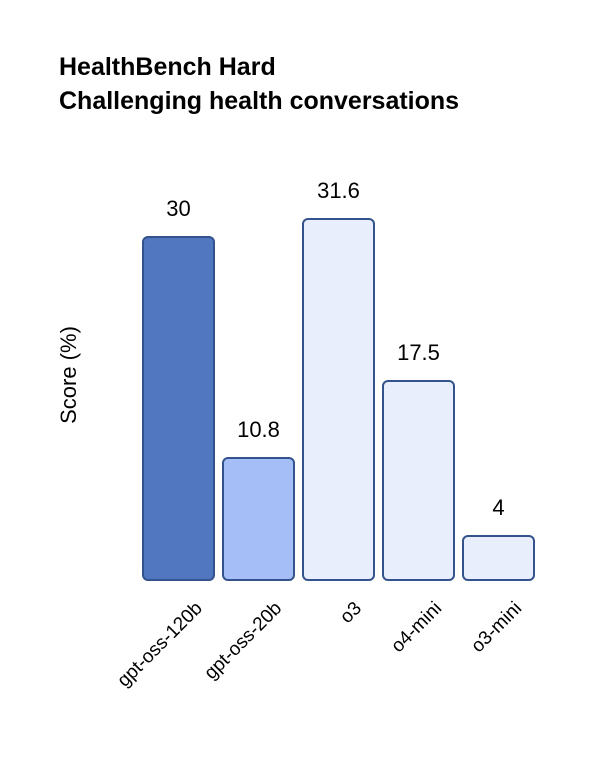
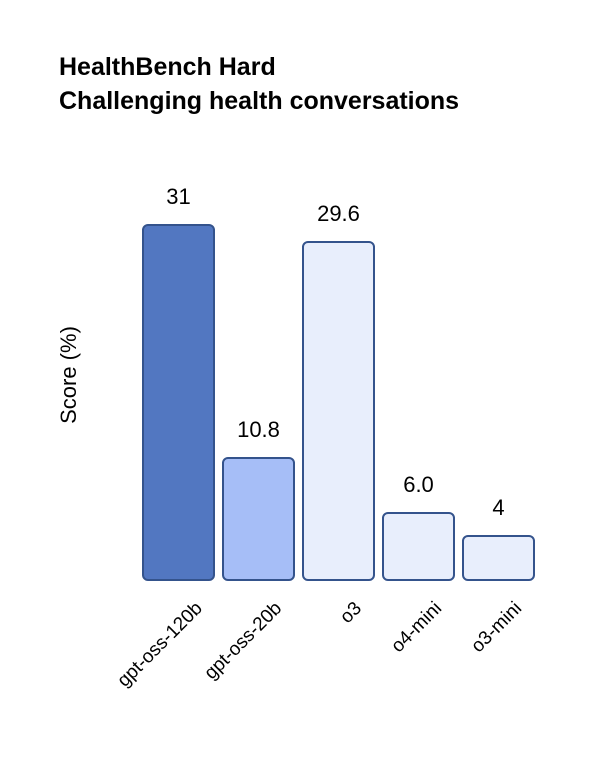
gpt-oss-120b: 30 -> 31
o3: 31.6 -> 29.6
o4-mini: 17.5 -> 6.0
